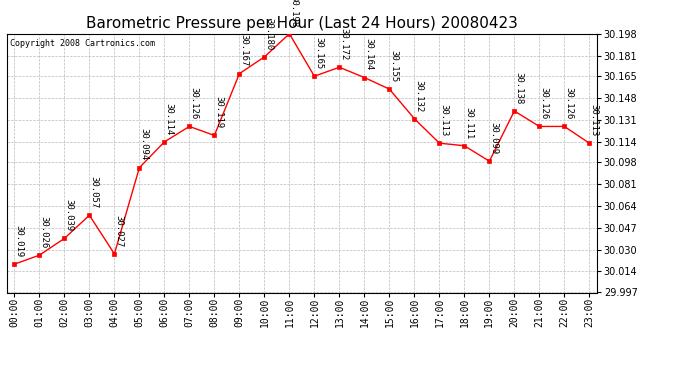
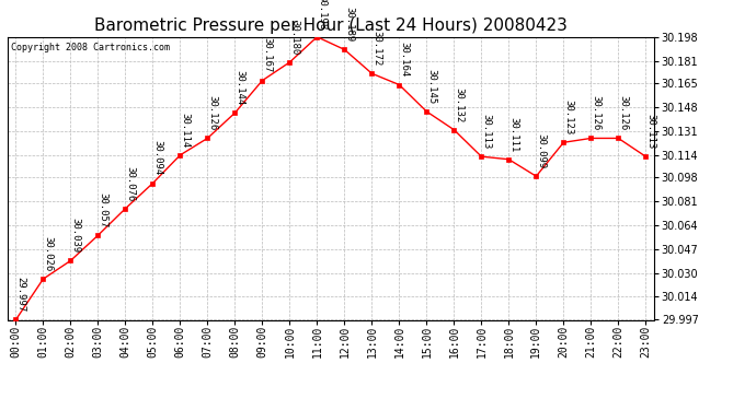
00:00: 30.019 -> 29.997
04:00: 30.027 -> 30.076
08:00: 30.119 -> 30.144
12:00: 30.165 -> 30.189
15:00: 30.155 -> 30.145
20:00: 30.138 -> 30.123
